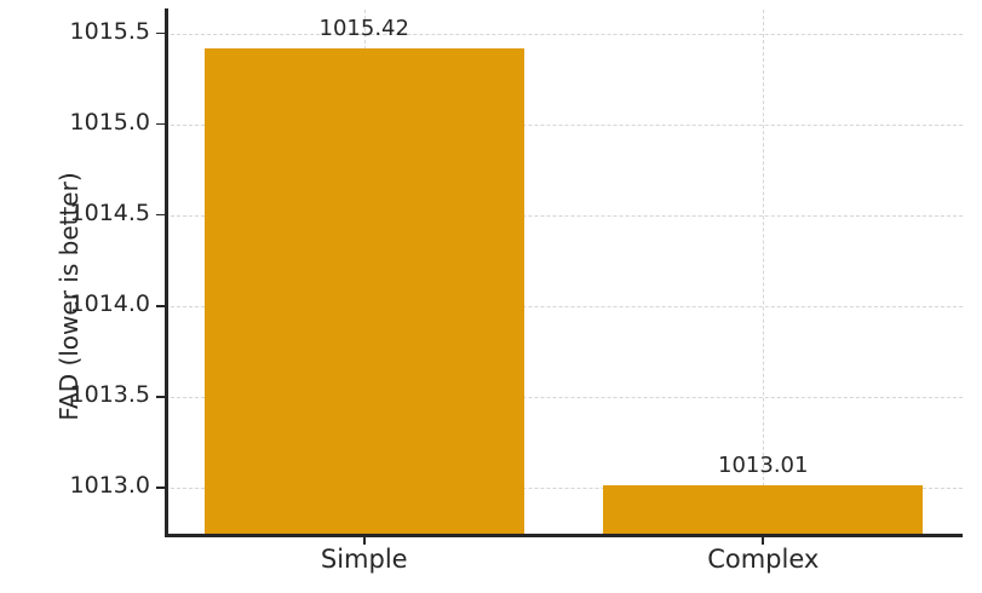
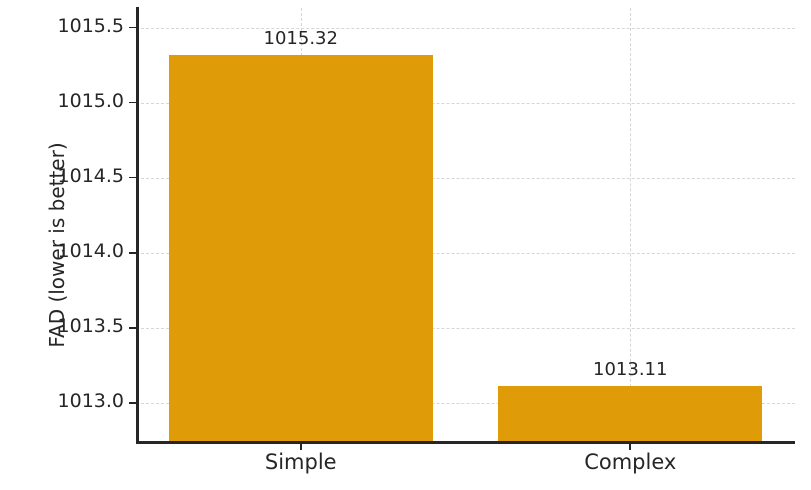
Simple: 1015.42 -> 1015.32
Complex: 1013.01 -> 1013.11
